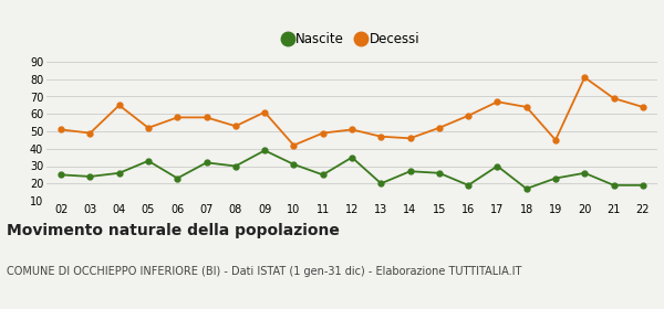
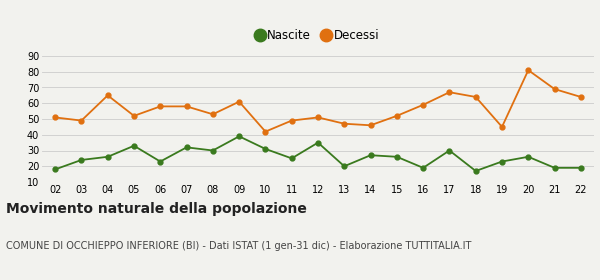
Nascite/02: 25 -> 18
